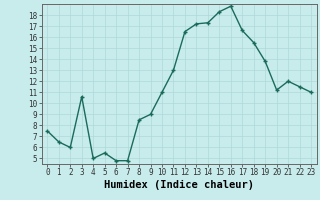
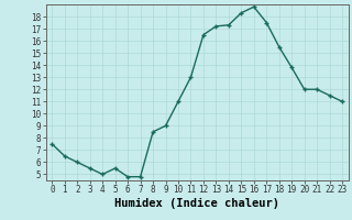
3: 10.6 -> 5.5
17: 16.6 -> 17.5
20: 11.2 -> 12.0
